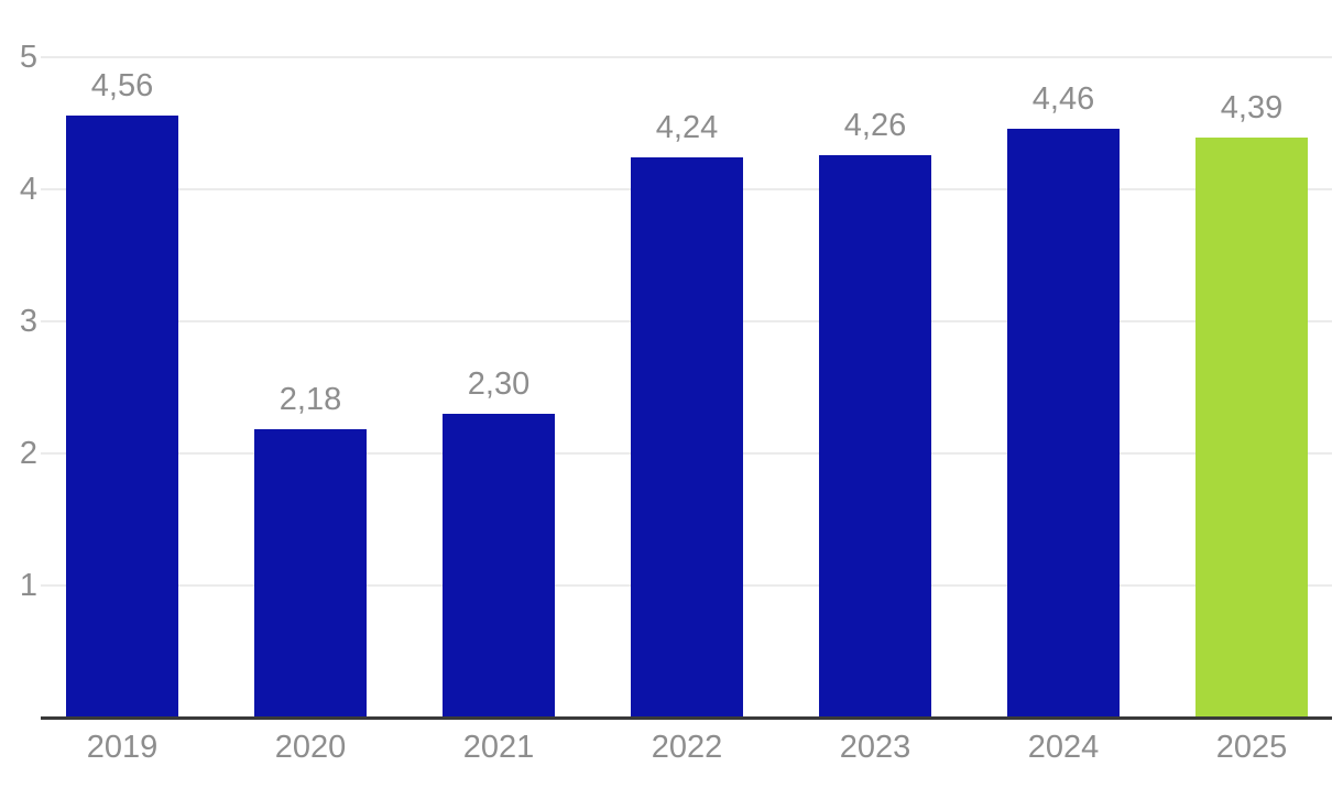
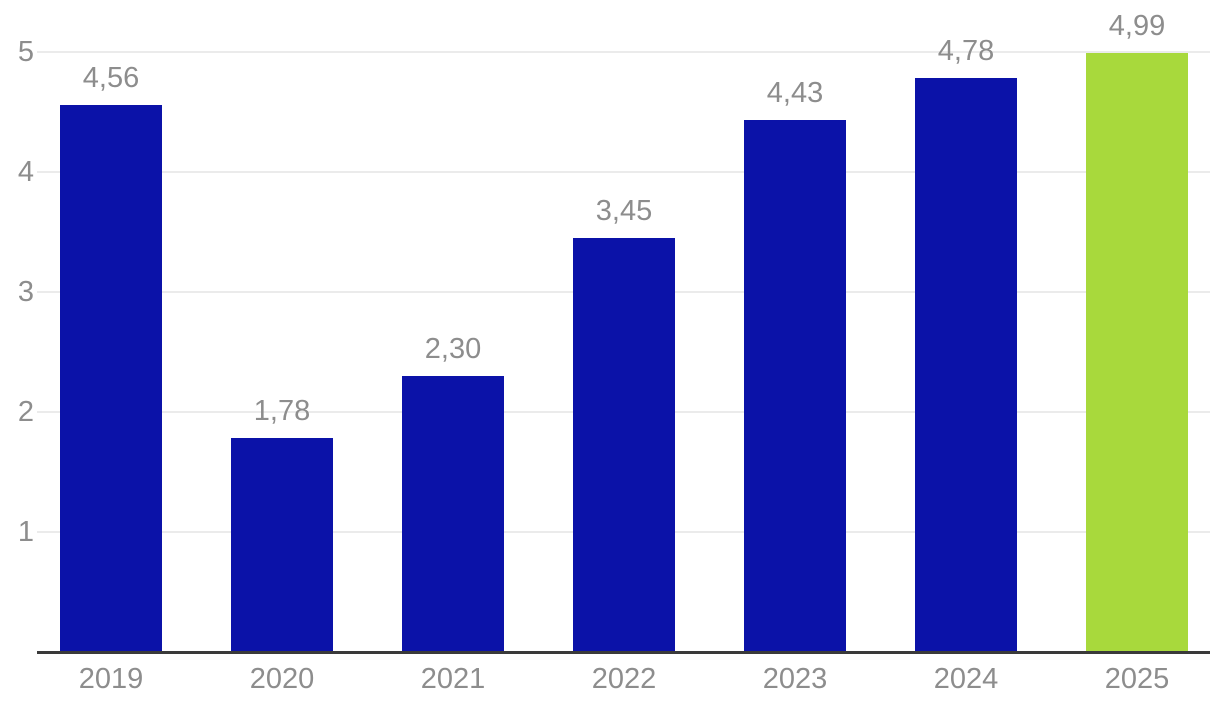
2020: 2,18 -> 1,78
2022: 4,24 -> 3,45
2023: 4,26 -> 4,43
2024: 4,46 -> 4,78
2025: 4,39 -> 4,99
